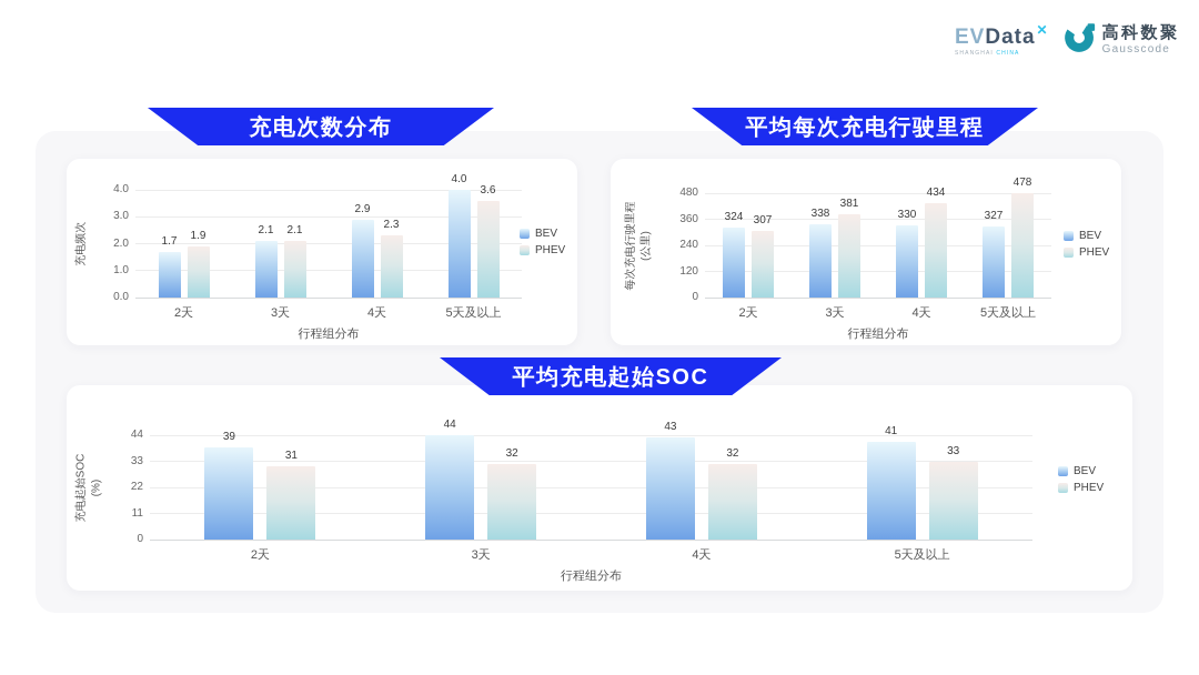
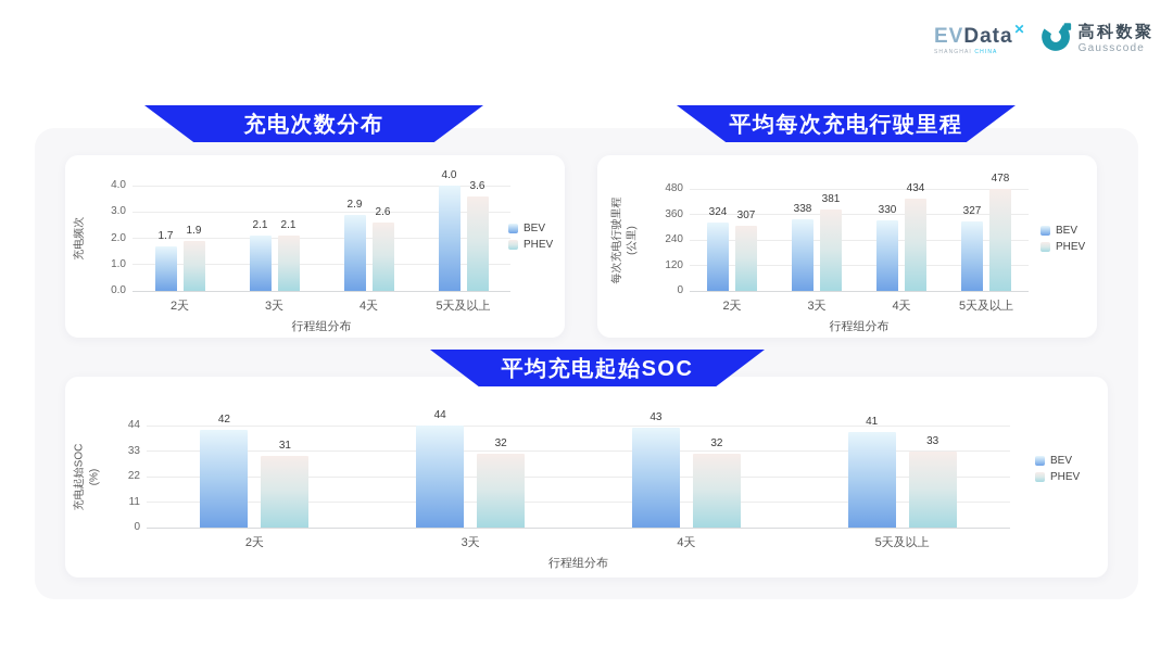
充电次数分布/PHEV/4天: 2.3 -> 2.6
平均充电起始SOC/BEV/2天: 39 -> 42
